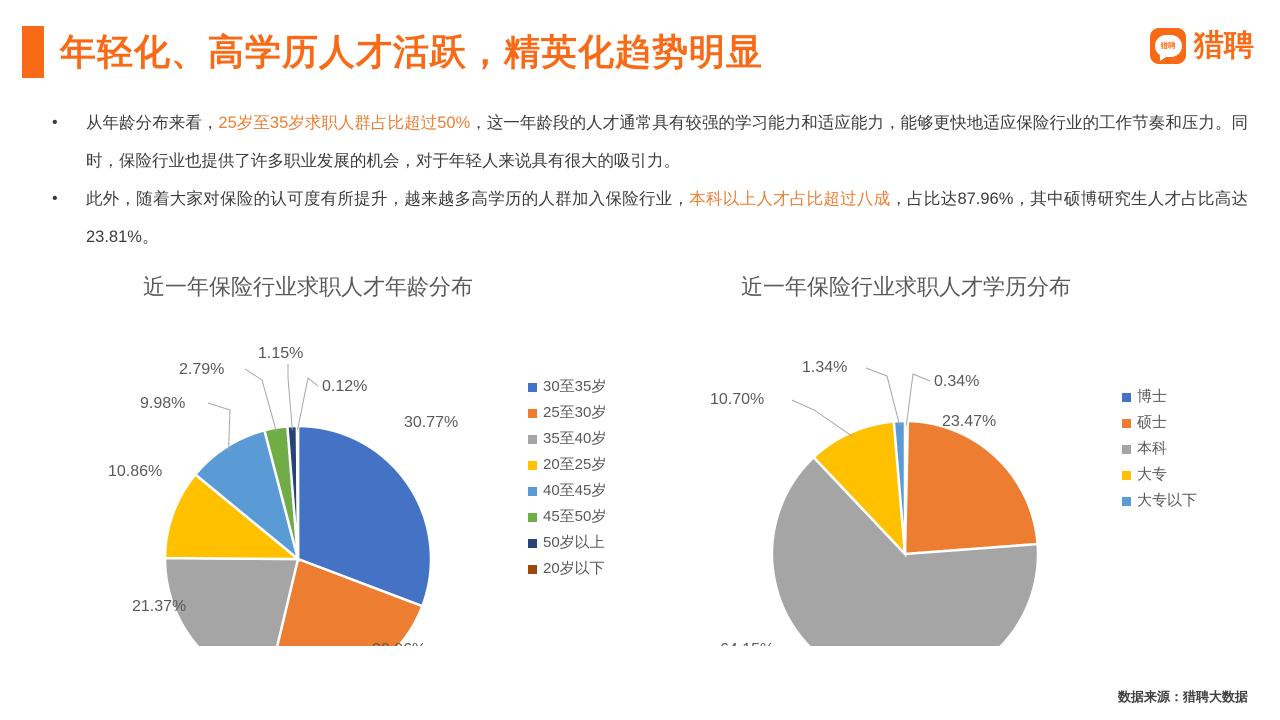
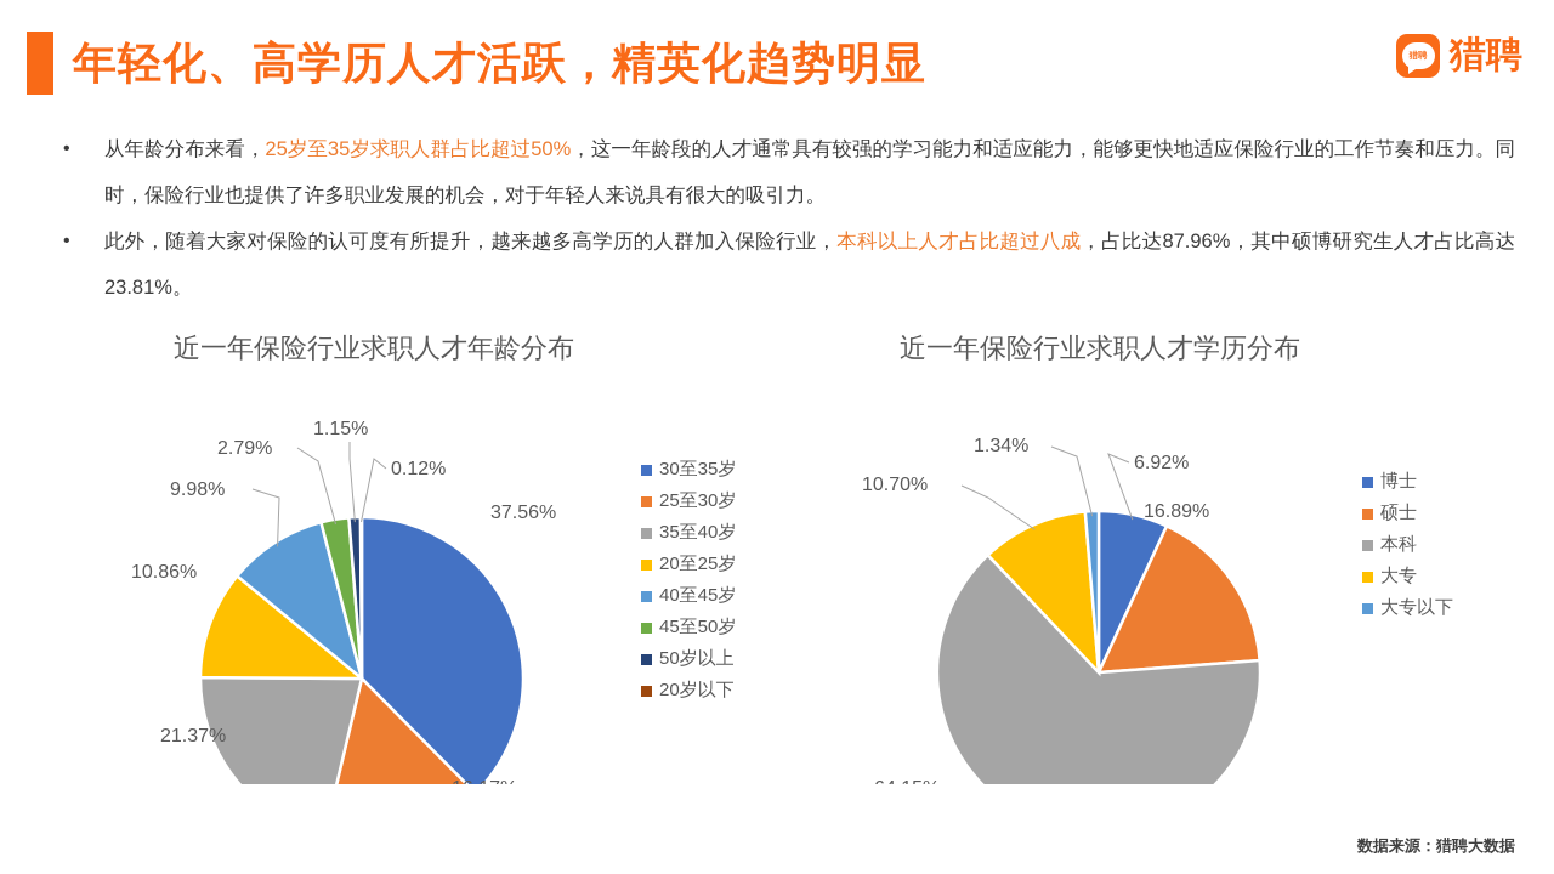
近一年保险行业求职人才年龄分布/30至35岁: 30.77% -> 37.56%
近一年保险行业求职人才年龄分布/25至30岁: 22.96% -> 16.17%
近一年保险行业求职人才学历分布/博士: 0.34% -> 6.92%
近一年保险行业求职人才学历分布/硕士: 23.47% -> 16.89%
